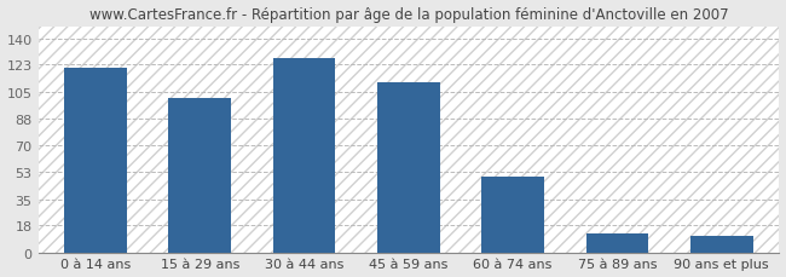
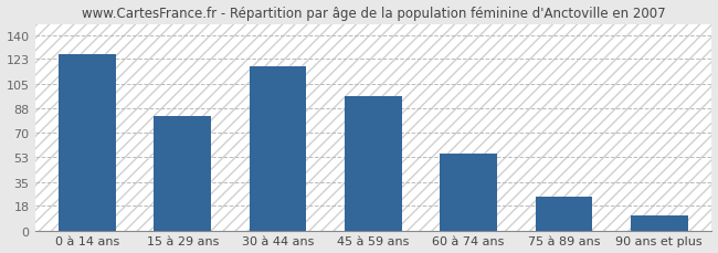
0 à 14 ans: 121 -> 126
15 à 29 ans: 101 -> 82
30 à 44 ans: 127 -> 118
45 à 59 ans: 111 -> 96
60 à 74 ans: 50 -> 55
75 à 89 ans: 13 -> 25
